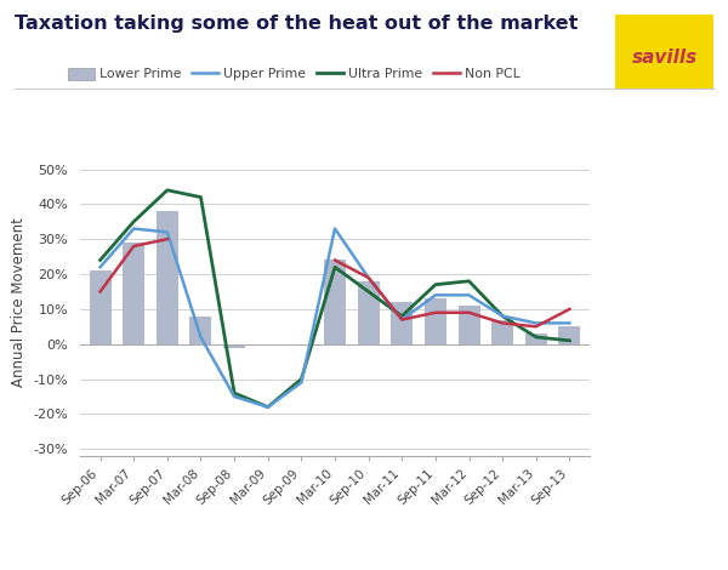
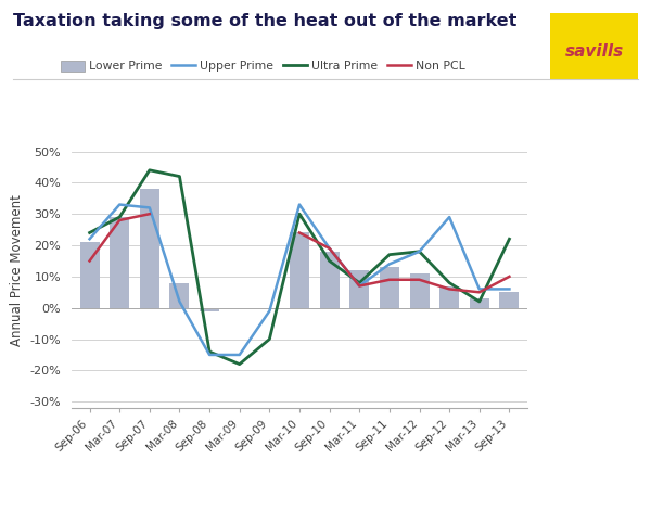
Ultra Prime/Mar-07: 35% -> 29%
Upper Prime/Mar-09: -18% -> -15%
Upper Prime/Sep-09: -11% -> -1%
Ultra Prime/Mar-10: 22% -> 30%
Upper Prime/Mar-12: 14% -> 18%
Upper Prime/Sep-12: 8% -> 29%
Ultra Prime/Sep-13: 1% -> 22%
